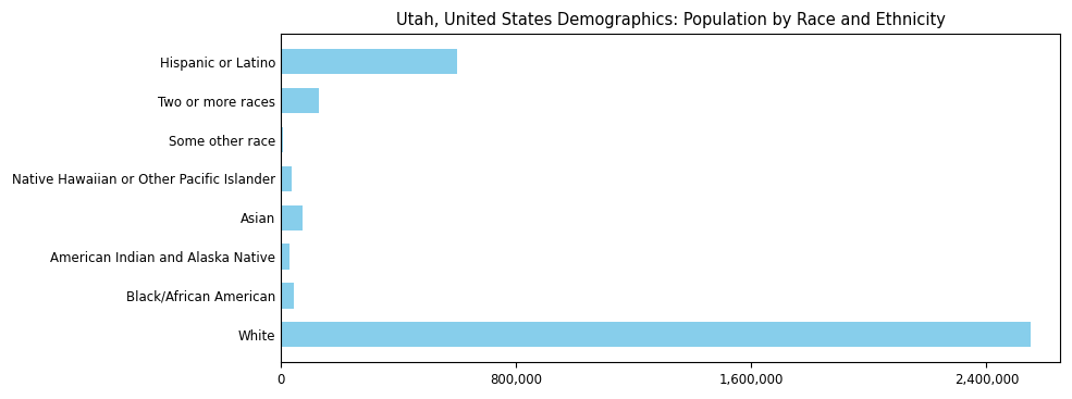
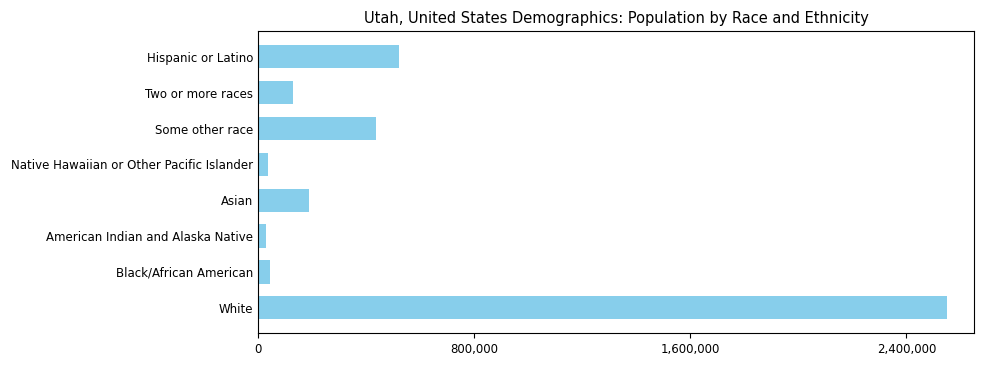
Hispanic or Latino: 600,000 -> 520,000
Some other race: 8,000 -> 435,000
Asian: 75,000 -> 190,000
